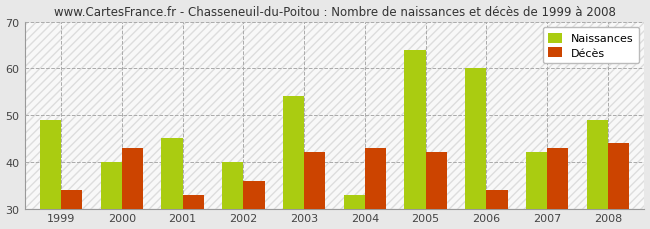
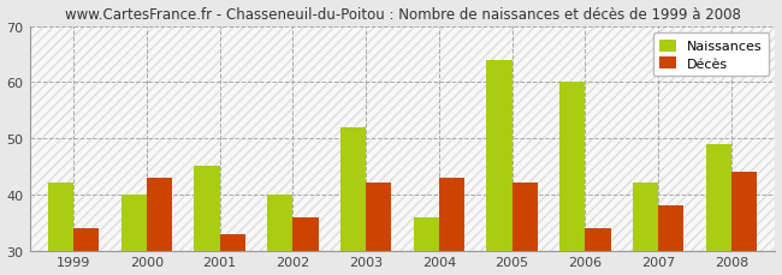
Naissances/1999: 49 -> 42
Naissances/2003: 54 -> 52
Naissances/2004: 33 -> 36
Décès/2007: 43 -> 38
